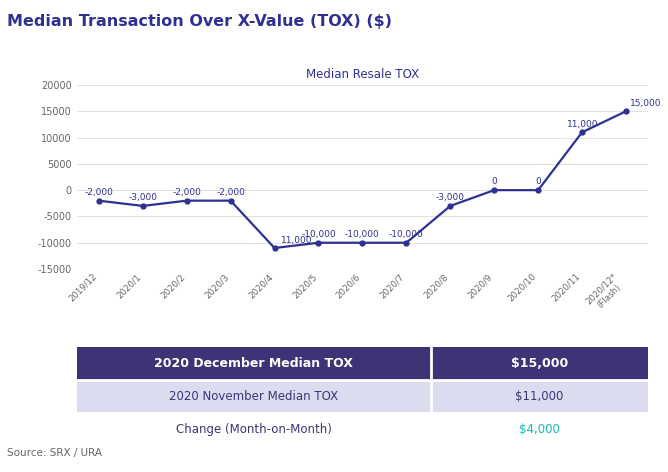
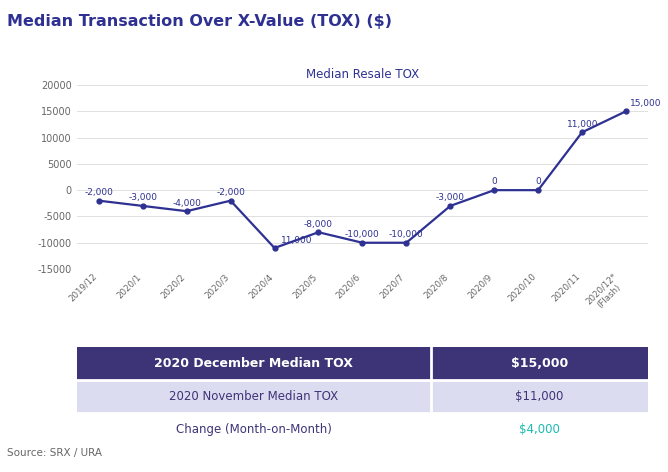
2020/2: -2,000 -> -4,000
2020/5: -10,000 -> -8,000
